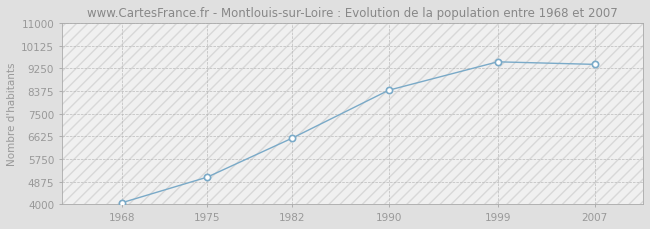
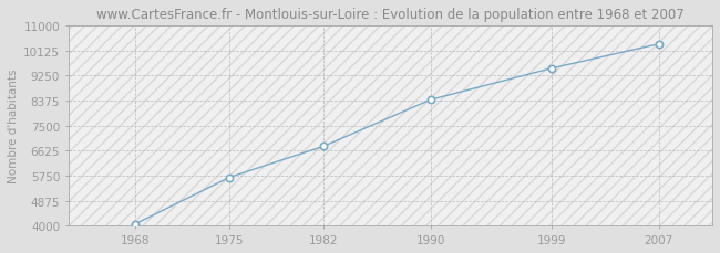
1975: 5050 -> 5690
1982: 6550 -> 6780
2007: 9400 -> 10350
